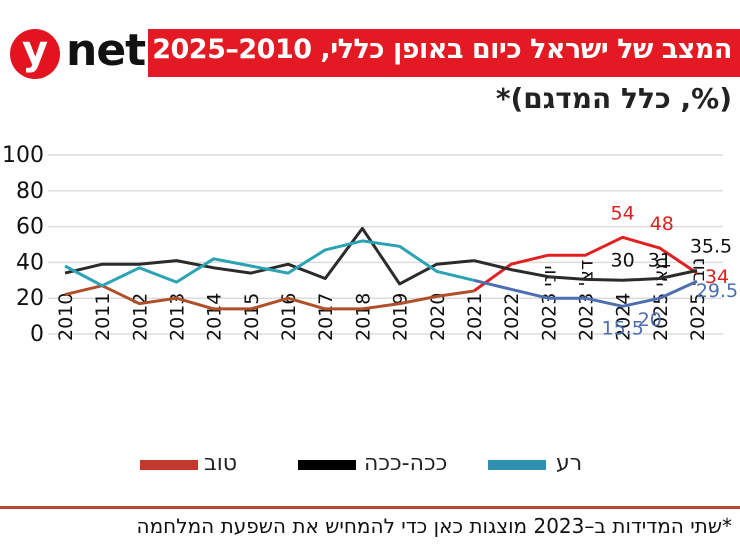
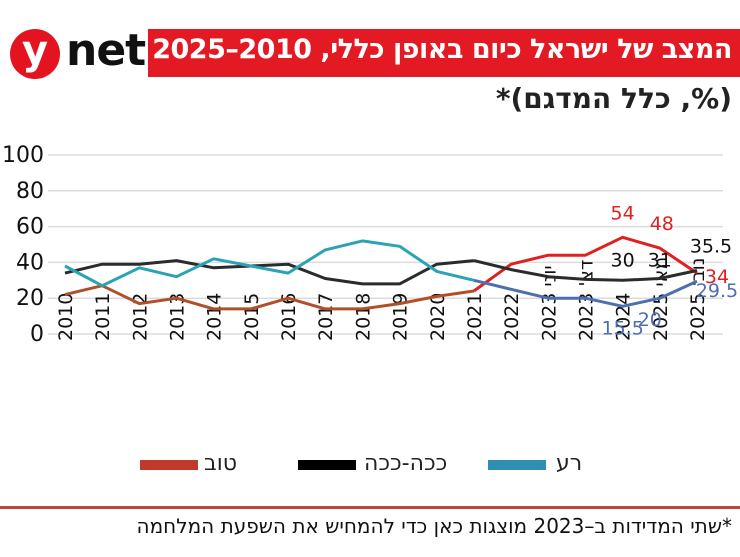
רע/2013: 29 -> 32
ככה-ככה/2015: 34 -> 38
ככה-ככה/2018: 59 -> 28
